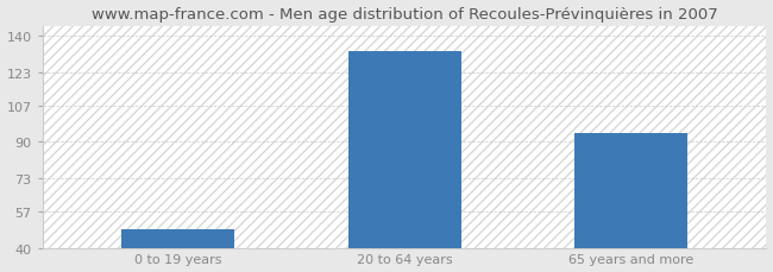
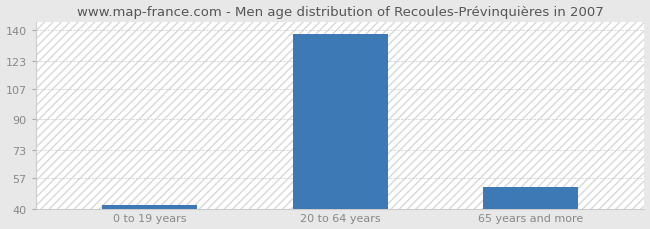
0 to 19 years: 49 -> 42
20 to 64 years: 133 -> 138
65 years and more: 94 -> 52
